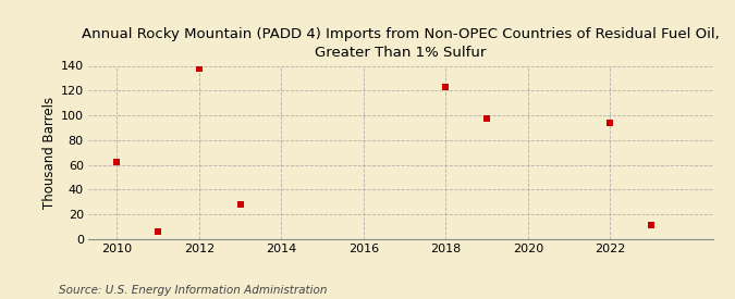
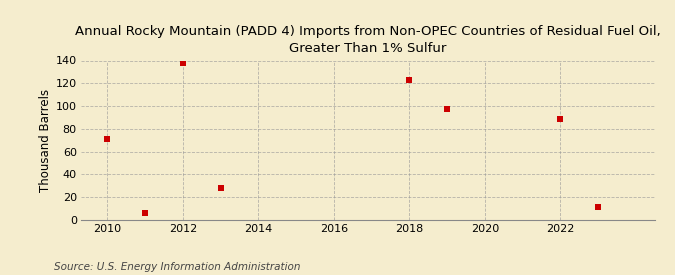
2010: 62 -> 71
2022: 94 -> 89
